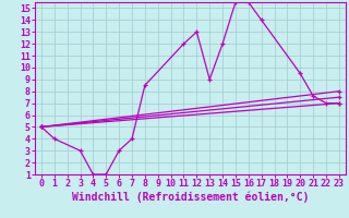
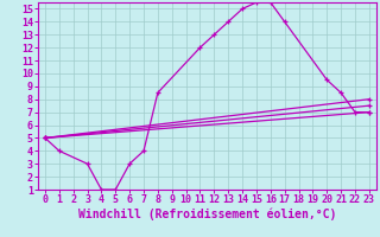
13: 9.0 -> 14.0
14: 12.0 -> 15.0
21: 7.6 -> 8.5
